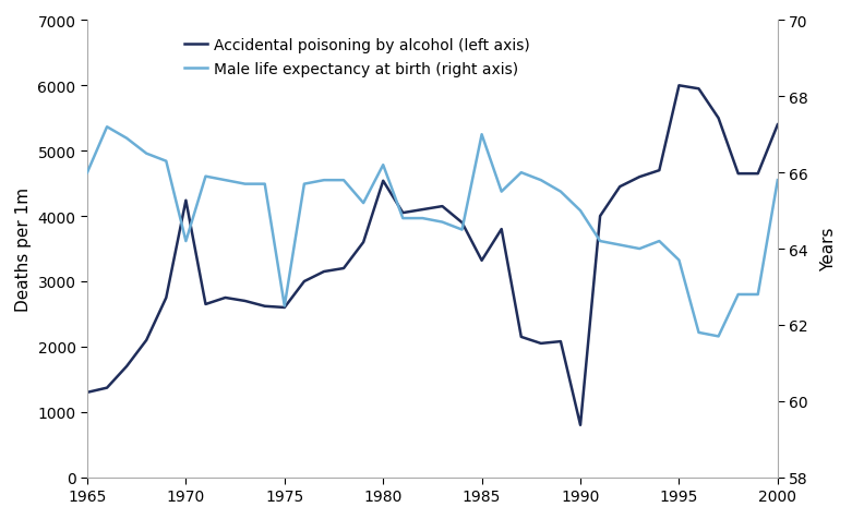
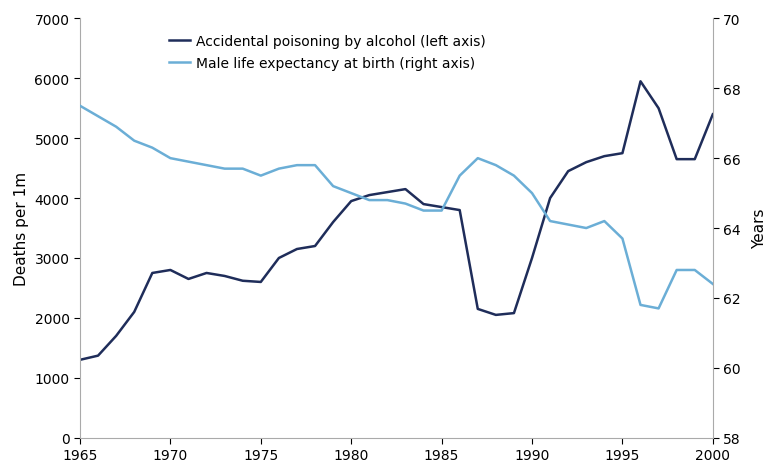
Male life expectancy at birth (right axis)/1965: 66.0 -> 67.5
Accidental poisoning by alcohol (left axis)/1970: 4240 -> 2800
Male life expectancy at birth (right axis)/1970: 64.2 -> 66.0
Male life expectancy at birth (right axis)/1975: 62.5 -> 65.5
Accidental poisoning by alcohol (left axis)/1980: 4540 -> 3950
Male life expectancy at birth (right axis)/1980: 66.2 -> 65.0
Accidental poisoning by alcohol (left axis)/1985: 3320 -> 3850
Male life expectancy at birth (right axis)/1985: 67.0 -> 64.5
Accidental poisoning by alcohol (left axis)/1990: 800 -> 3000
Accidental poisoning by alcohol (left axis)/1995: 6000 -> 4750
Male life expectancy at birth (right axis)/2000: 65.8 -> 62.4
